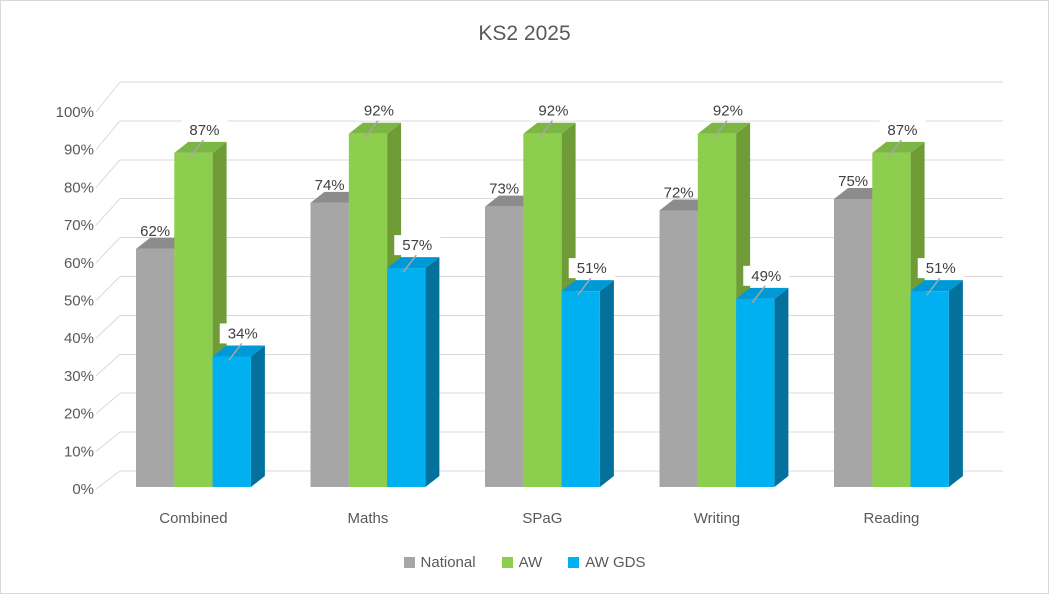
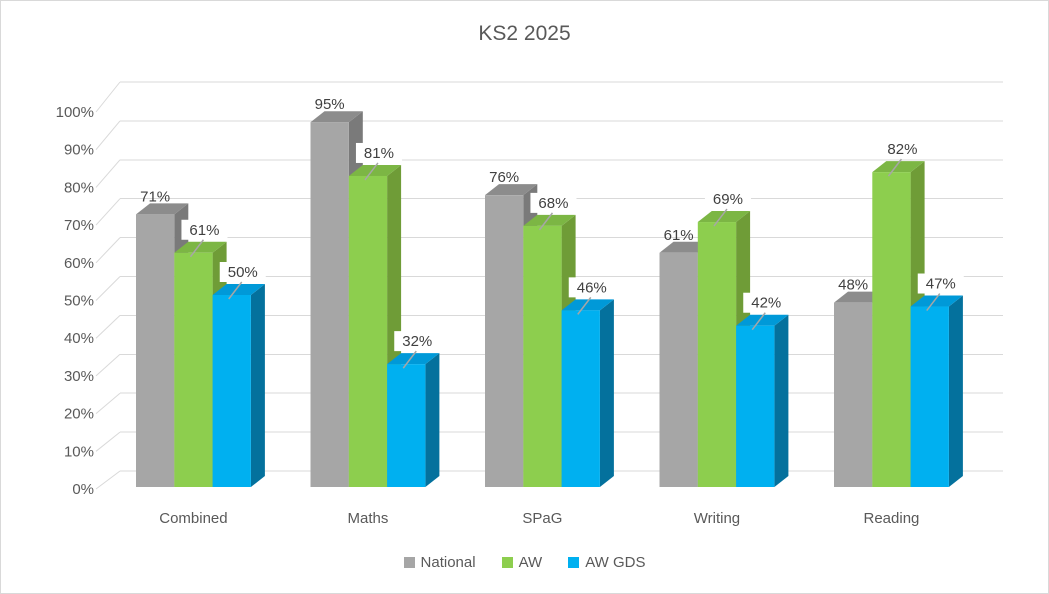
National/Combined: 62% -> 71%
AW/Combined: 87% -> 61%
AW GDS/Combined: 34% -> 50%
National/Maths: 74% -> 95%
AW/Maths: 92% -> 81%
AW GDS/Maths: 57% -> 32%
National/SPaG: 73% -> 76%
AW/SPaG: 92% -> 68%
AW GDS/SPaG: 51% -> 46%
National/Writing: 72% -> 61%
AW/Writing: 92% -> 69%
AW GDS/Writing: 49% -> 42%
National/Reading: 75% -> 48%
AW/Reading: 87% -> 82%
AW GDS/Reading: 51% -> 47%
